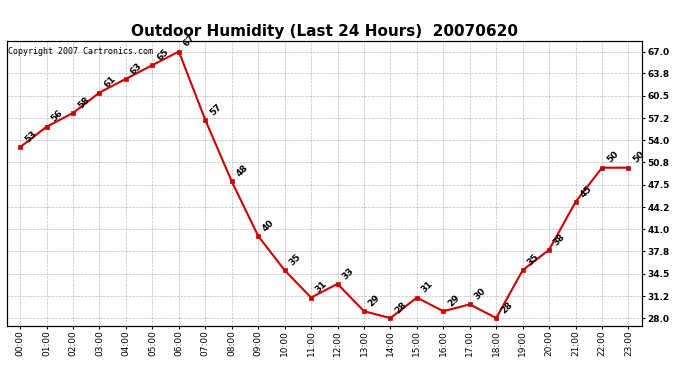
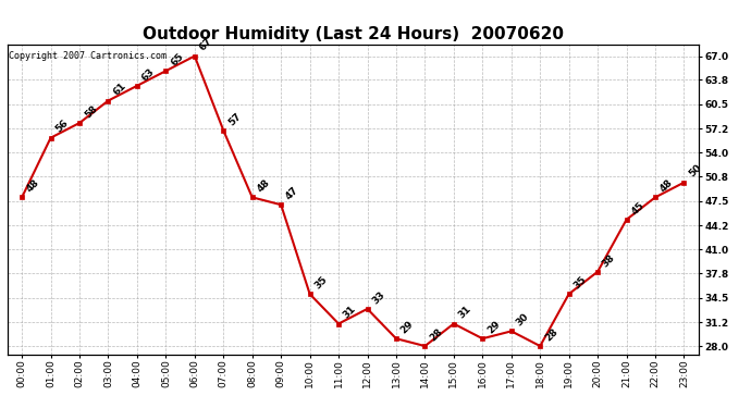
00:00: 53 -> 48
09:00: 40 -> 47
22:00: 50 -> 48
